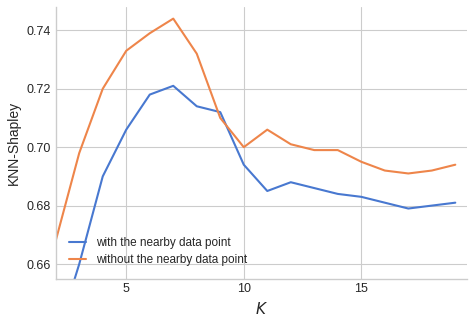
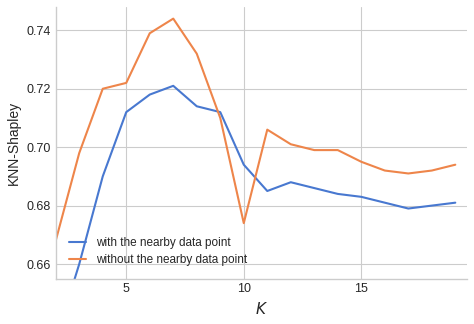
with the nearby data point/5: 0.706 -> 0.712
without the nearby data point/5: 0.733 -> 0.722
without the nearby data point/10: 0.700 -> 0.674
